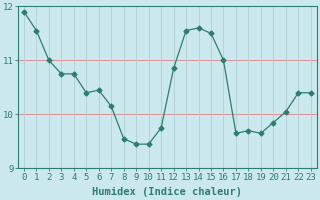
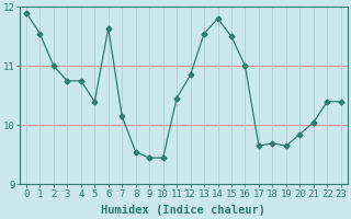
6: 10.45 -> 11.64
11: 9.75 -> 10.46
14: 11.60 -> 11.80
